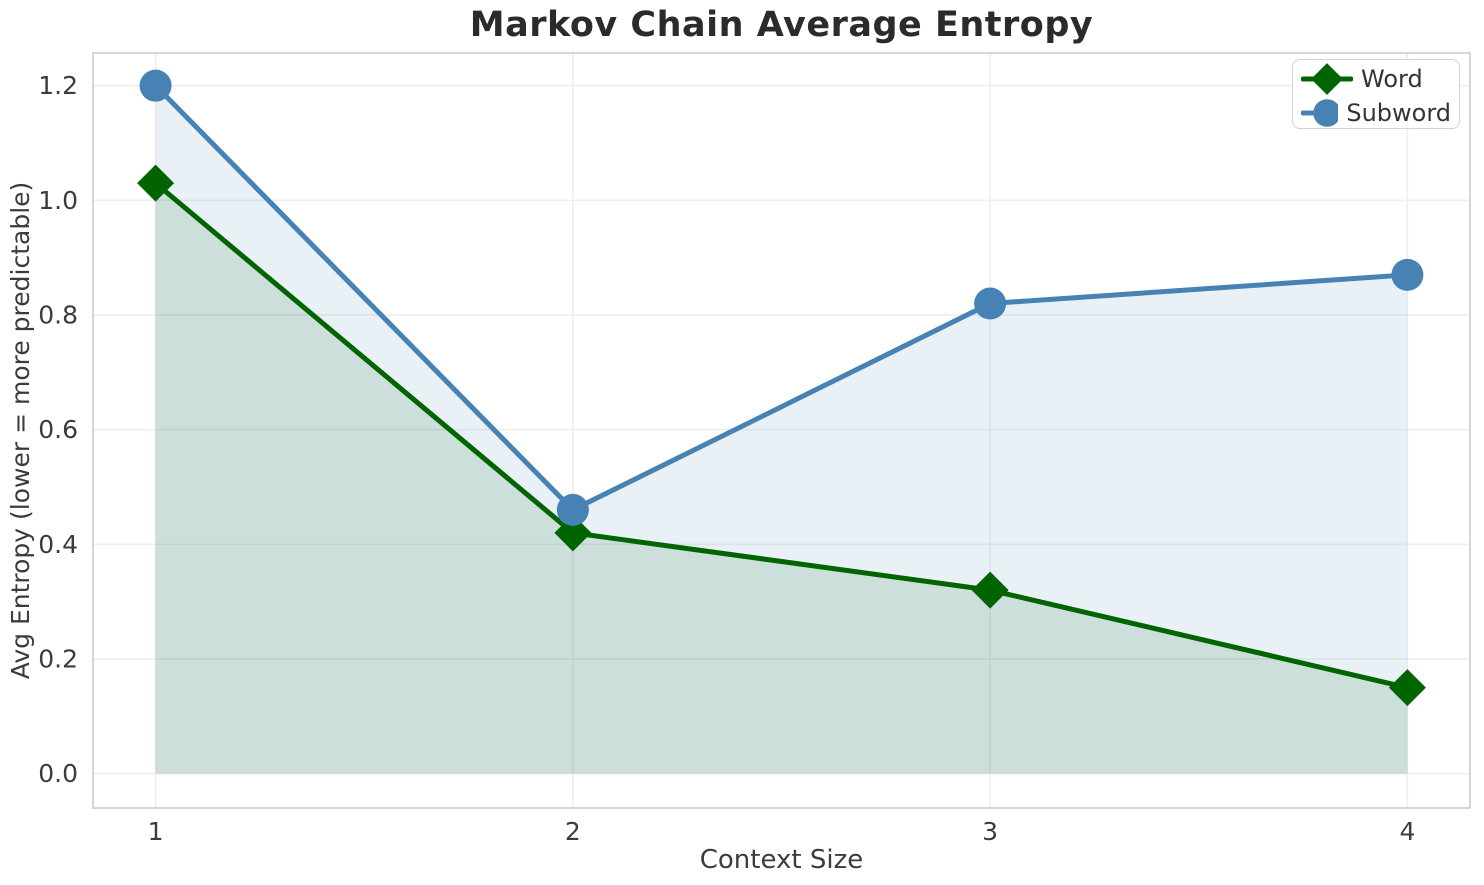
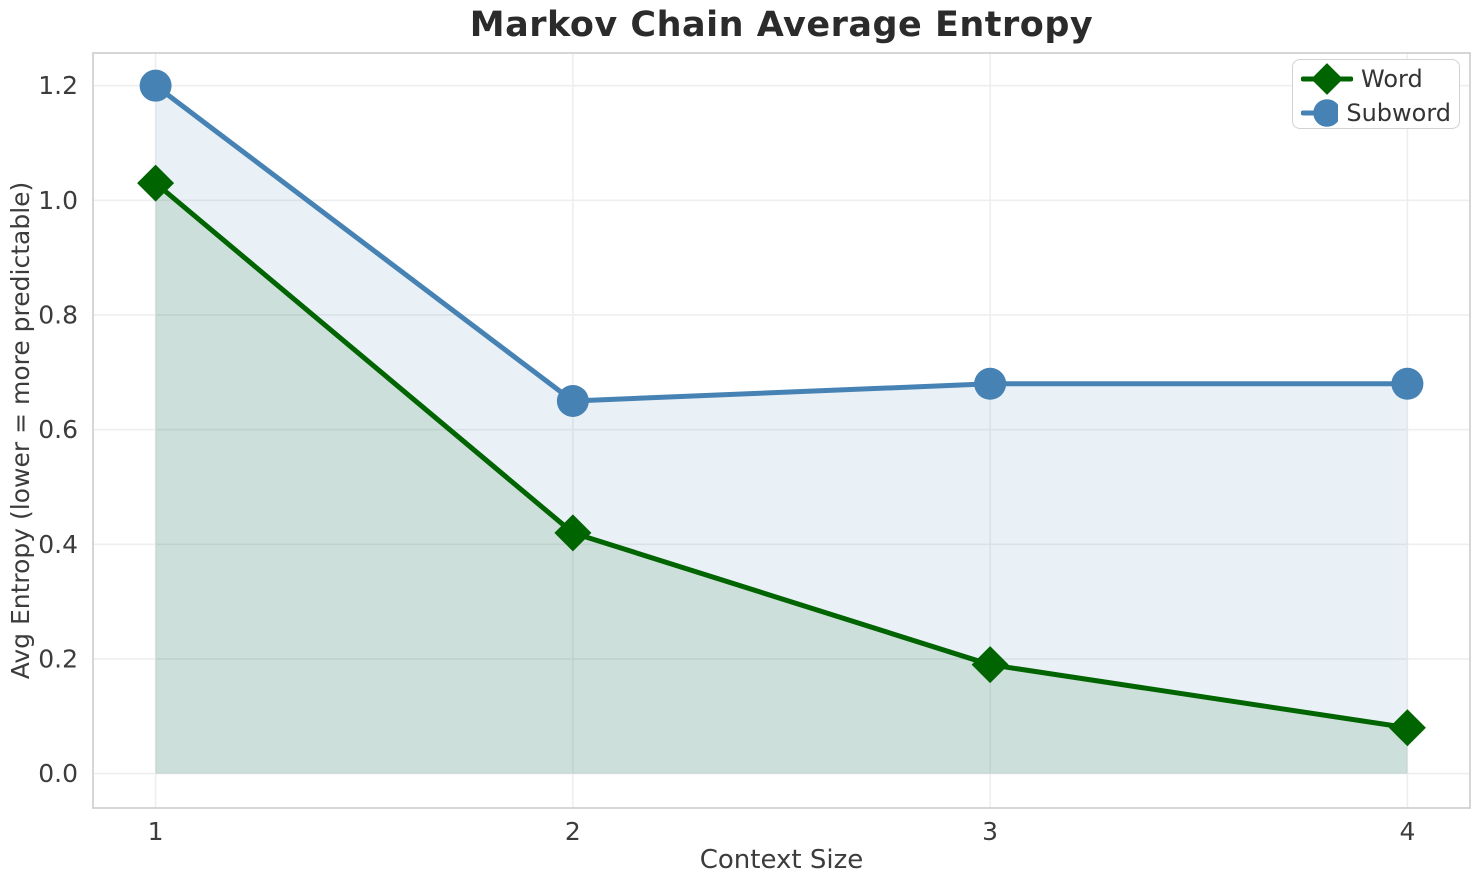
Subword/2: 0.46 -> 0.65
Word/3: 0.32 -> 0.19
Subword/3: 0.82 -> 0.68
Word/4: 0.15 -> 0.08
Subword/4: 0.87 -> 0.68
